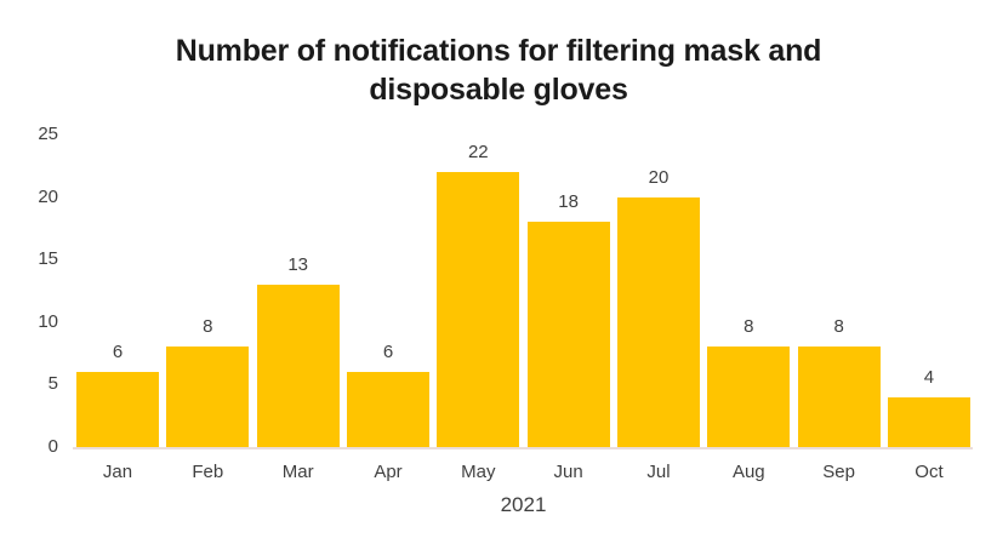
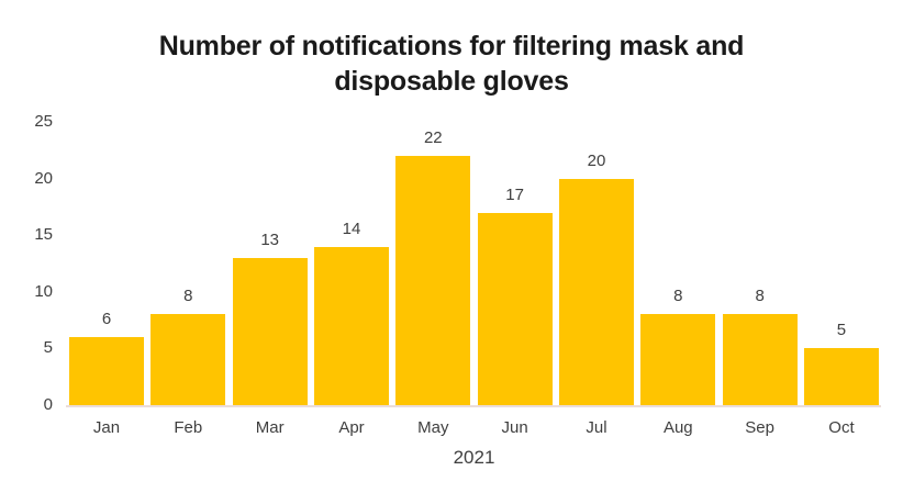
Apr: 6 -> 14
Jun: 18 -> 17
Oct: 4 -> 5
